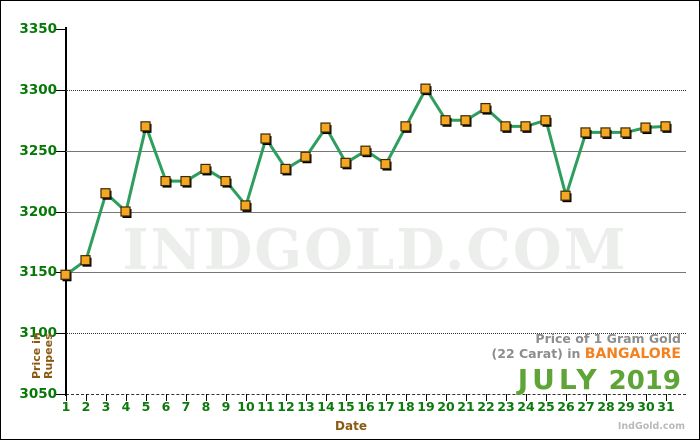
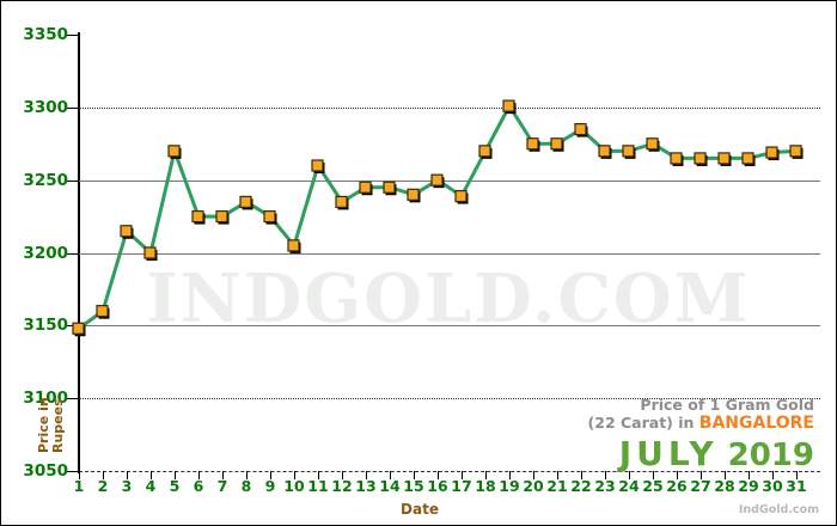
14: 3269 -> 3245
26: 3213 -> 3265
